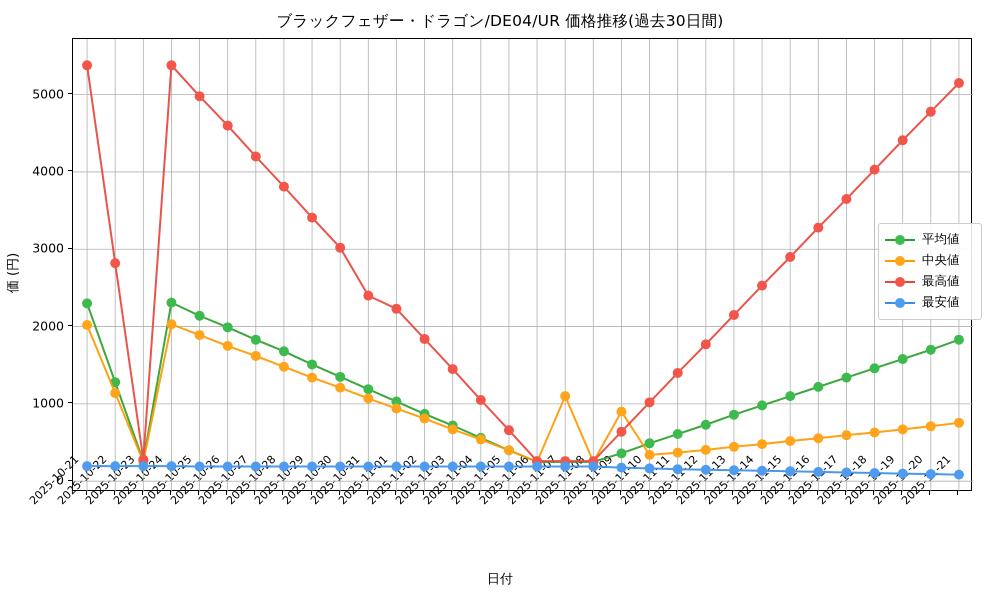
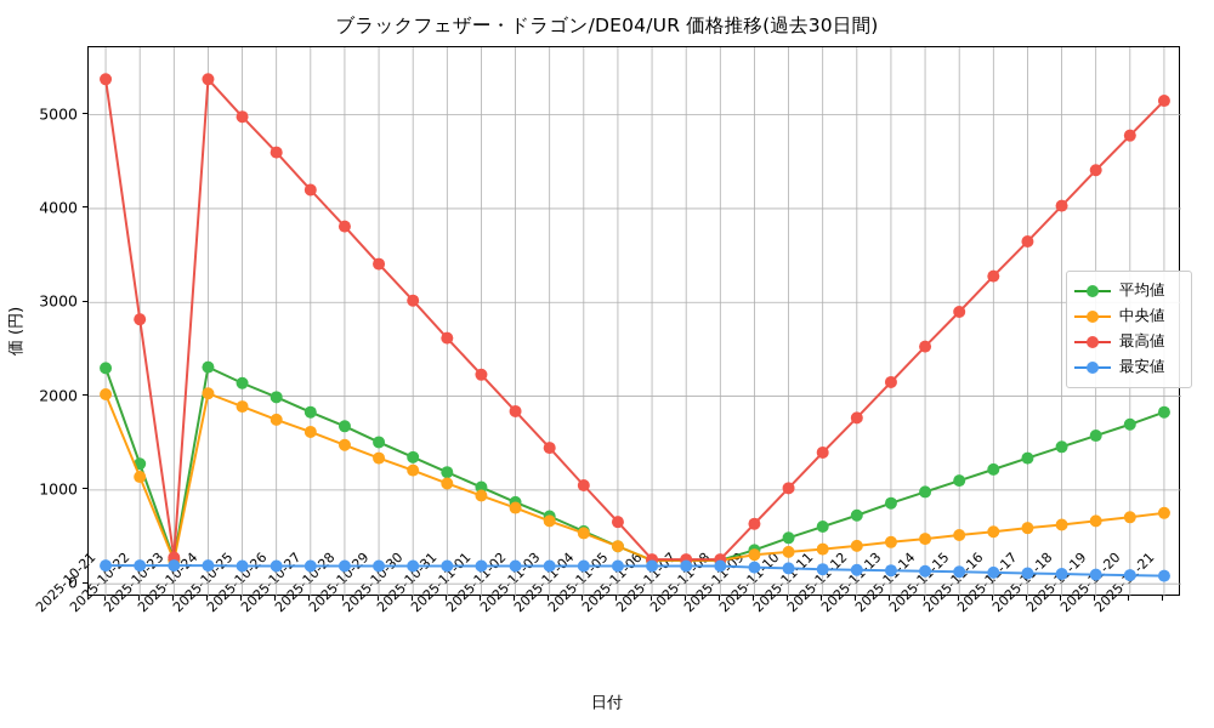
最高値/2025-10-31: 2400 -> 2600
中央値/2025-11-07: 1100 -> 200
中央値/2025-11-09: 900 -> 300
